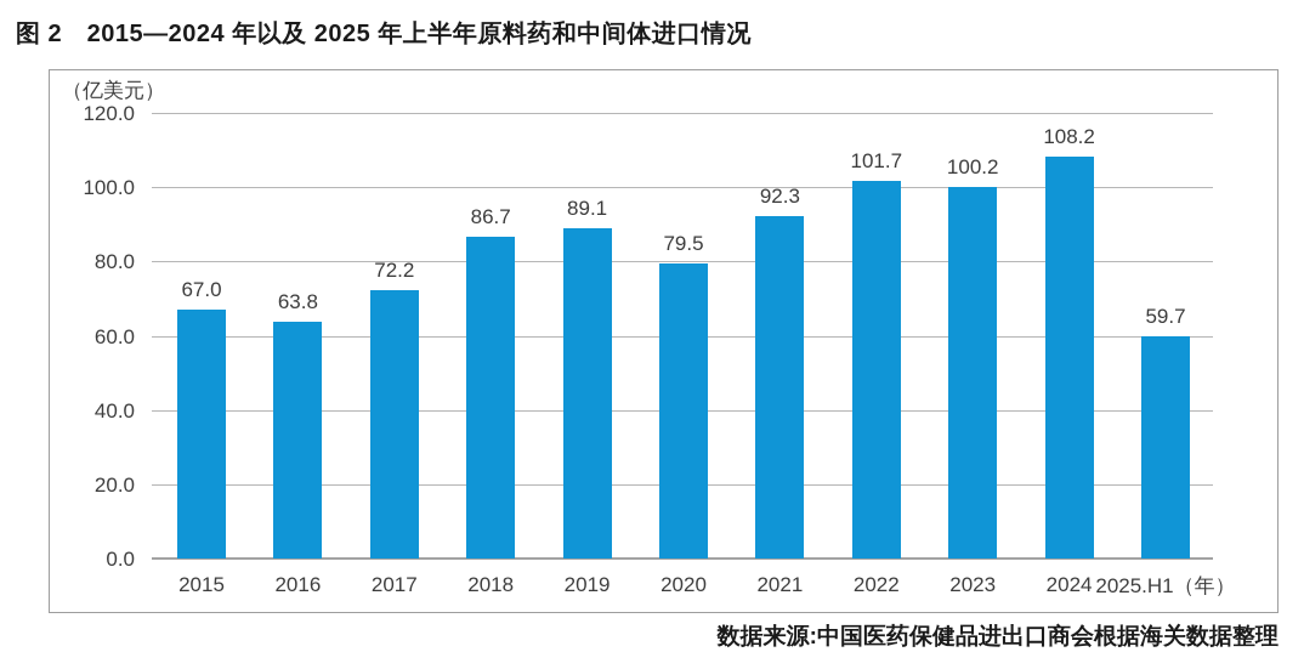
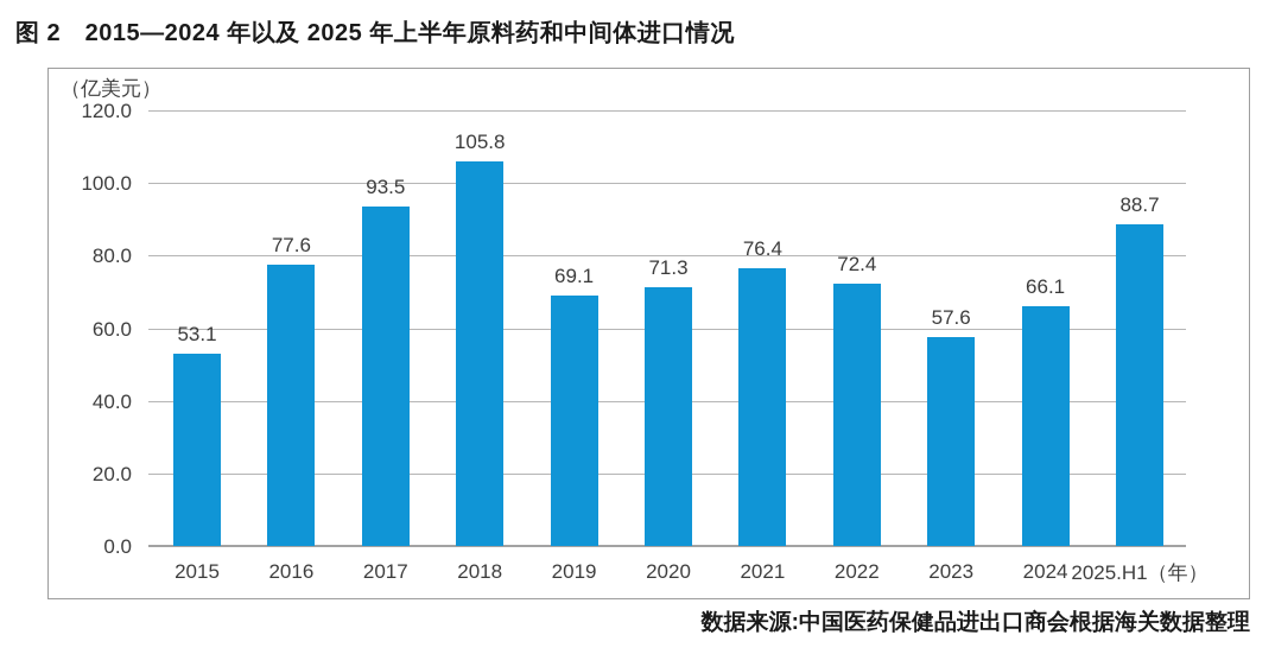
2015: 67.0 -> 53.1
2016: 63.8 -> 77.6
2017: 72.2 -> 93.5
2018: 86.7 -> 105.8
2019: 89.1 -> 69.1
2020: 79.5 -> 71.3
2021: 92.3 -> 76.4
2022: 101.7 -> 72.4
2023: 100.2 -> 57.6
2024: 108.2 -> 66.1
2025.H1（年）: 59.7 -> 88.7
